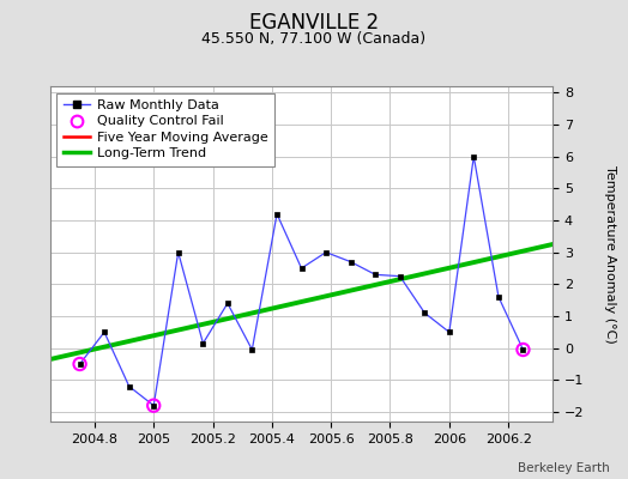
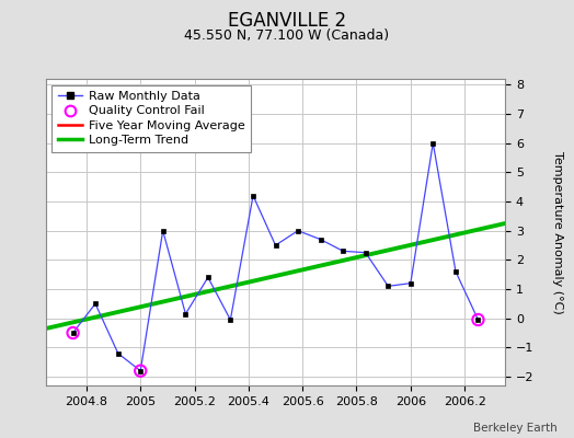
Raw Monthly Data/2006: 0.50 -> 1.20
